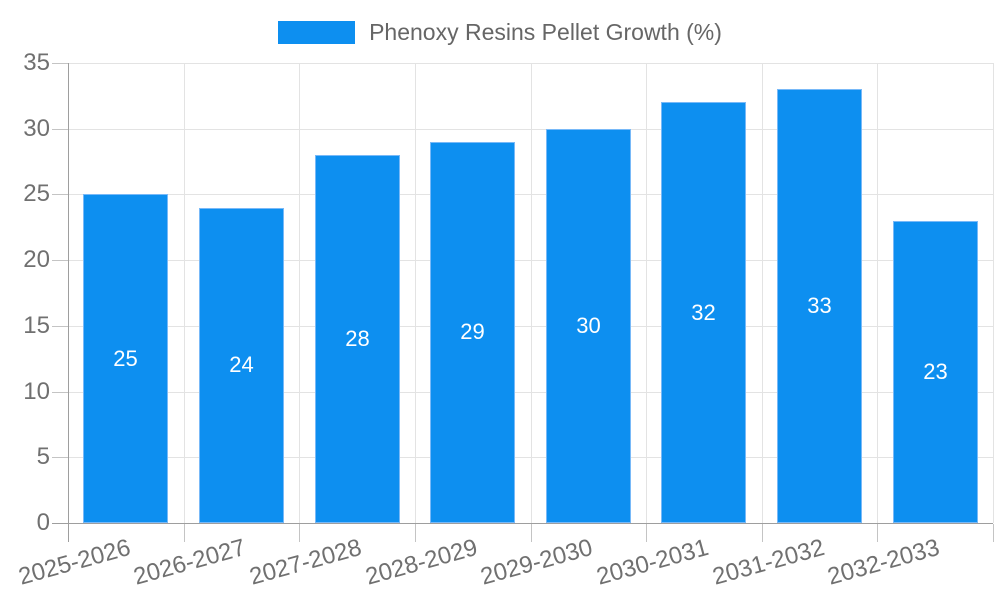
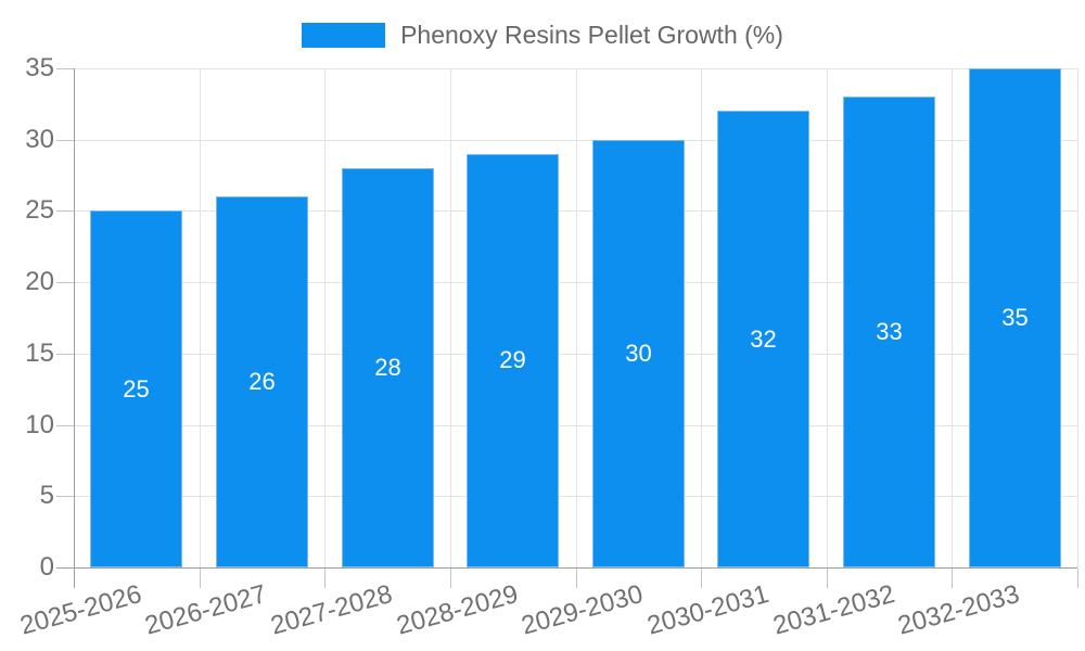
2026-2027: 24 -> 26
2032-2033: 23 -> 35
